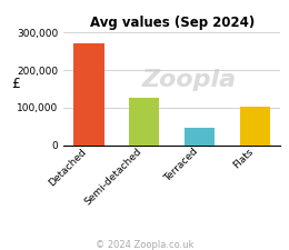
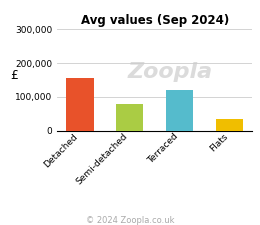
Detached: 270,000 -> 155,000
Semi-detached: 127,000 -> 80,000
Terraced: 47,000 -> 120,000
Flats: 103,000 -> 35,000
